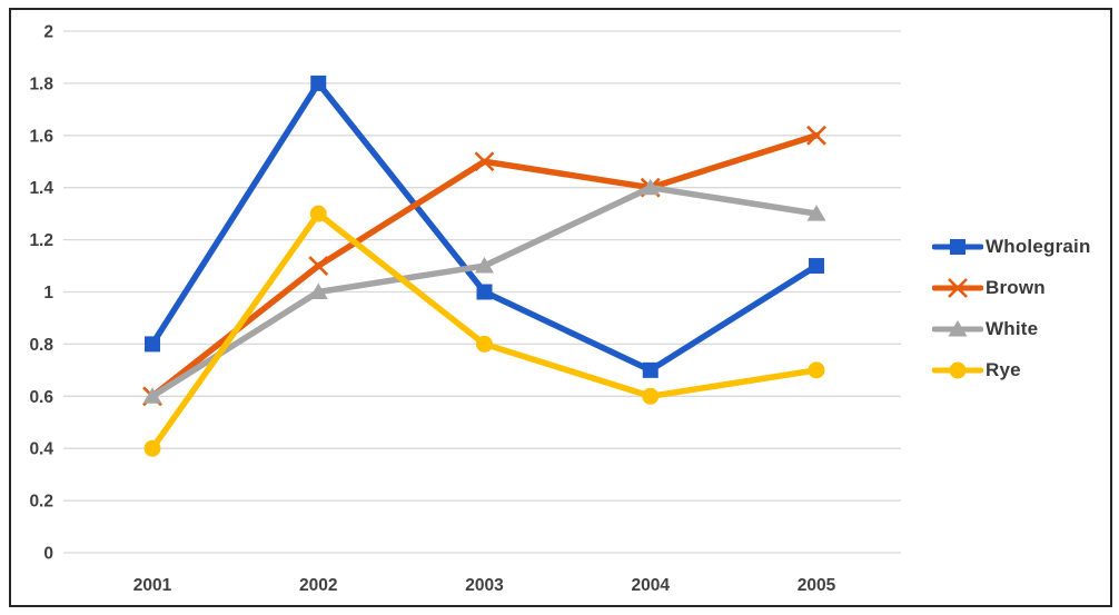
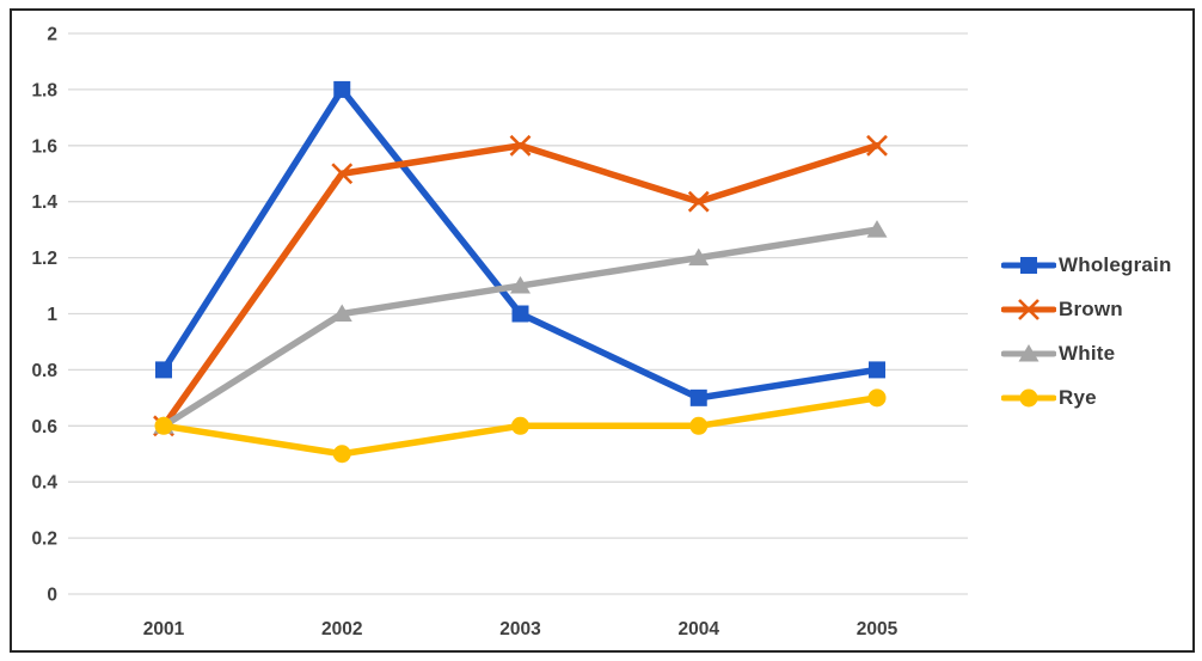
Rye/2001: 0.4 -> 0.6
Brown/2002: 1.1 -> 1.5
Rye/2002: 1.3 -> 0.5
Brown/2003: 1.5 -> 1.6
Rye/2003: 0.8 -> 0.6
White/2004: 1.4 -> 1.2
Wholegrain/2005: 1.1 -> 0.8
